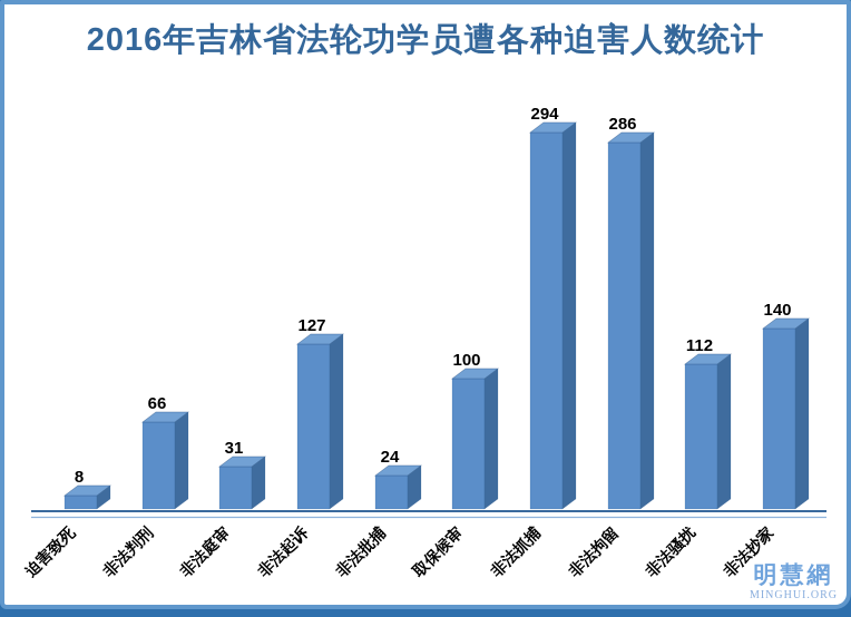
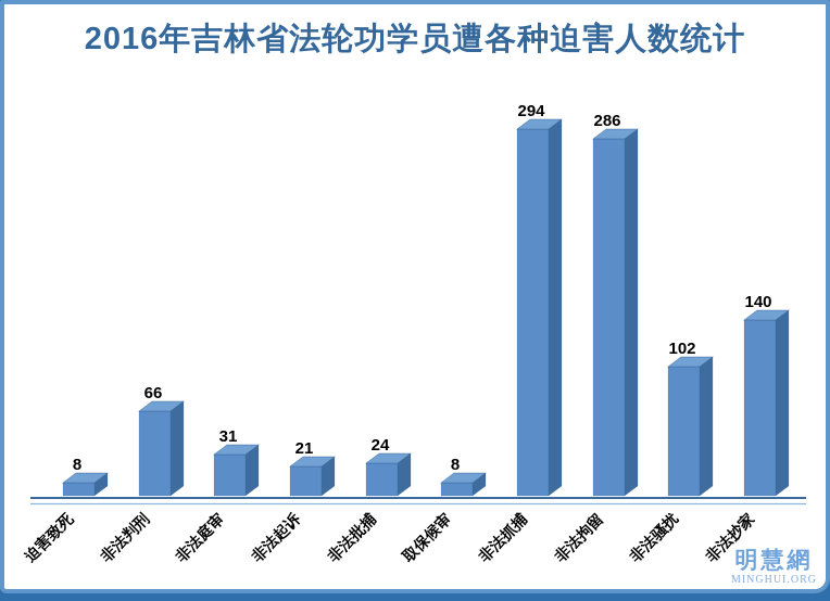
非法起诉: 127 -> 21
取保候审: 100 -> 8
非法骚扰: 112 -> 102
